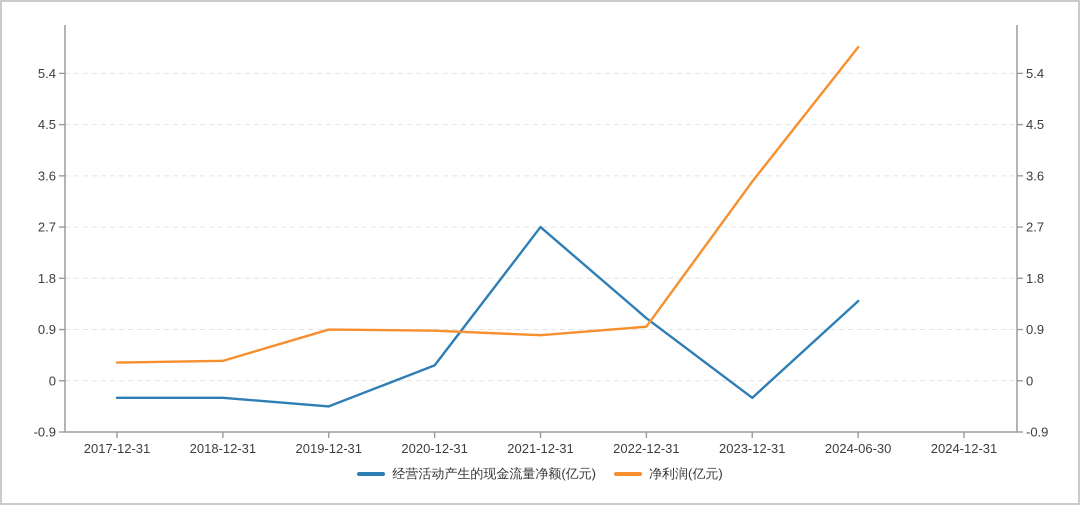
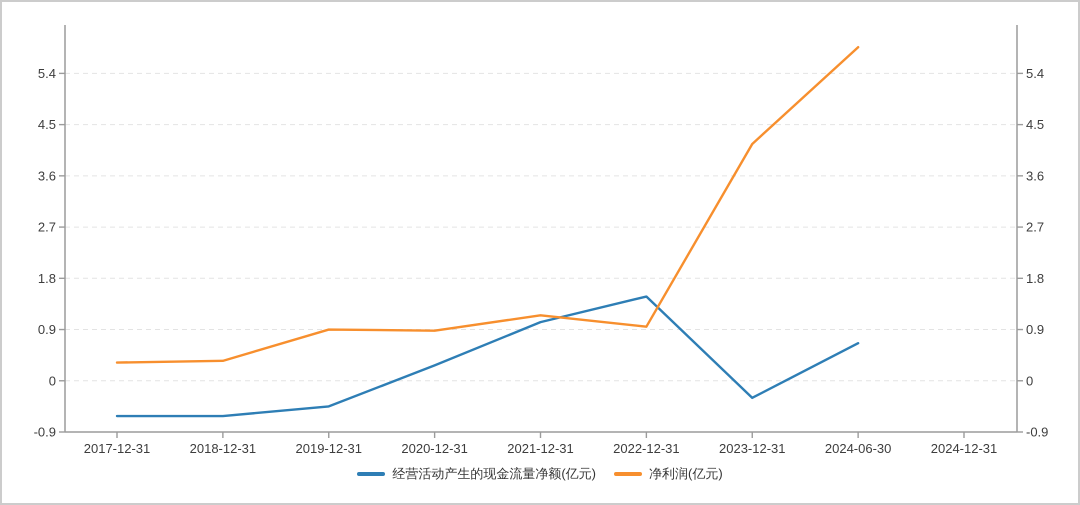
经营活动产生的现金流量净额(亿元)/2017-12-31: -0.3 -> -0.6
经营活动产生的现金流量净额(亿元)/2018-12-31: -0.3 -> -0.6
经营活动产生的现金流量净额(亿元)/2021-12-31: 2.7 -> 1.0
净利润(亿元)/2021-12-31: 0.8 -> 1.1
经营活动产生的现金流量净额(亿元)/2022-12-31: 1.1 -> 1.5
净利润(亿元)/2023-12-31: 3.5 -> 4.2
经营活动产生的现金流量净额(亿元)/2024-06-30: 1.4 -> 0.7
